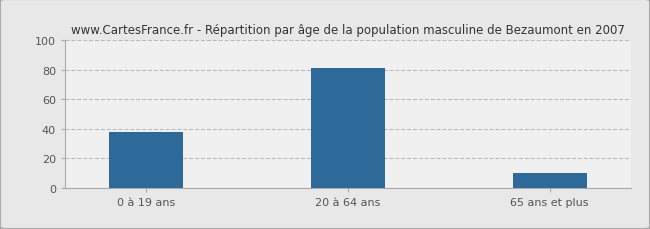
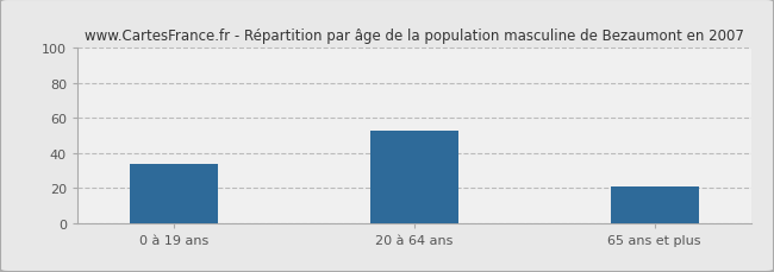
0 à 19 ans: 38 -> 34
20 à 64 ans: 81 -> 53
65 ans et plus: 10 -> 21
